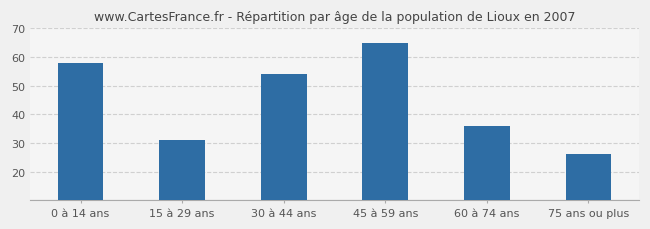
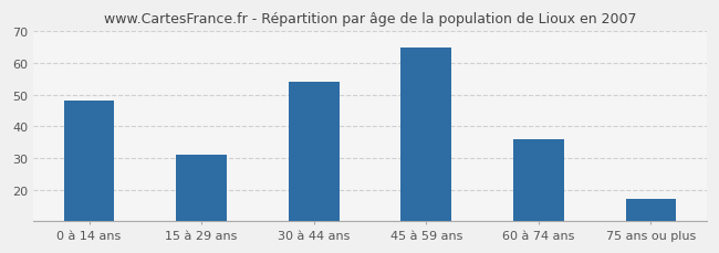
0 à 14 ans: 58 -> 48
75 ans ou plus: 26 -> 17
